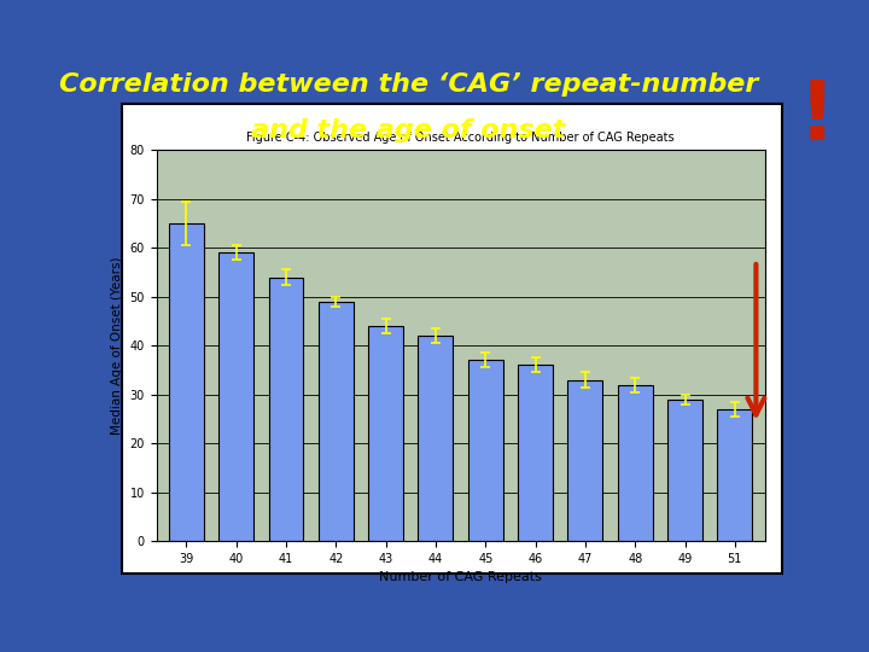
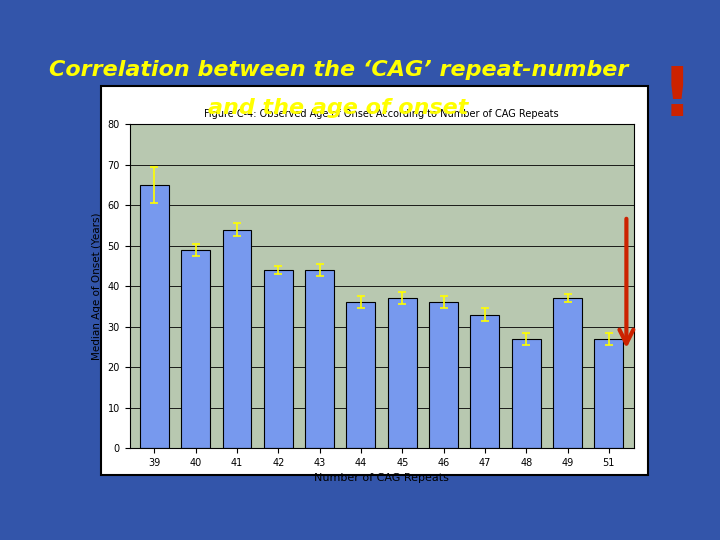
40: 59 -> 49
42: 49 -> 44
44: 42 -> 36
48: 32 -> 27
49: 29 -> 37
